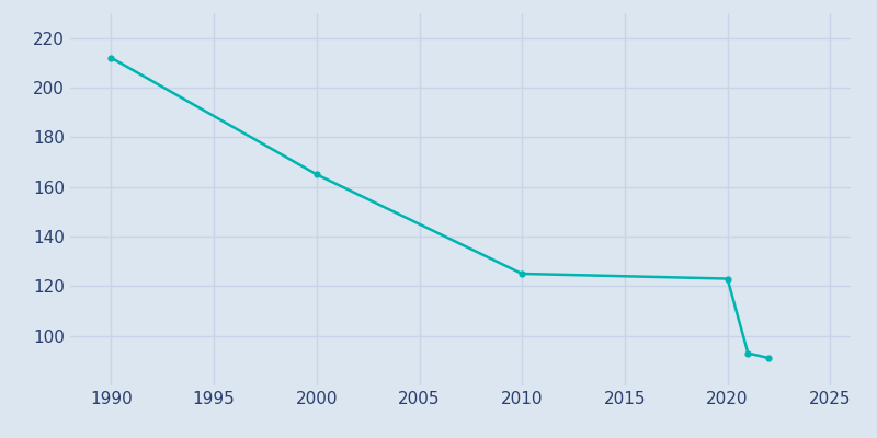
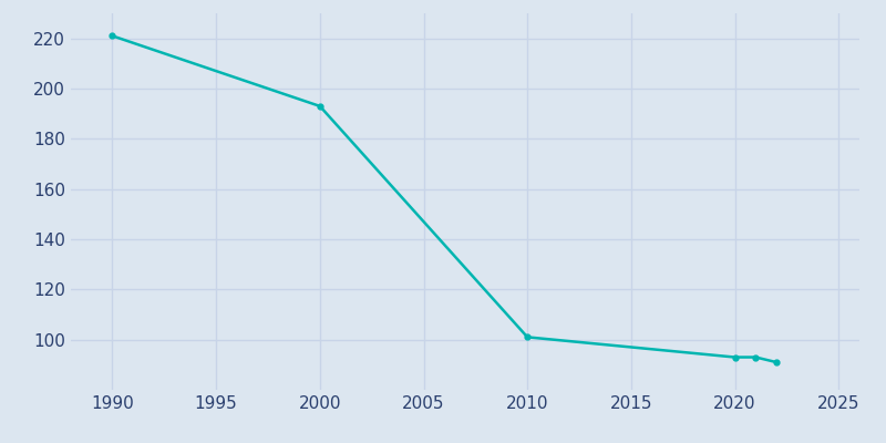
1990: 212 -> 221
2000: 165 -> 193
2010: 125 -> 101
2020: 123 -> 93
